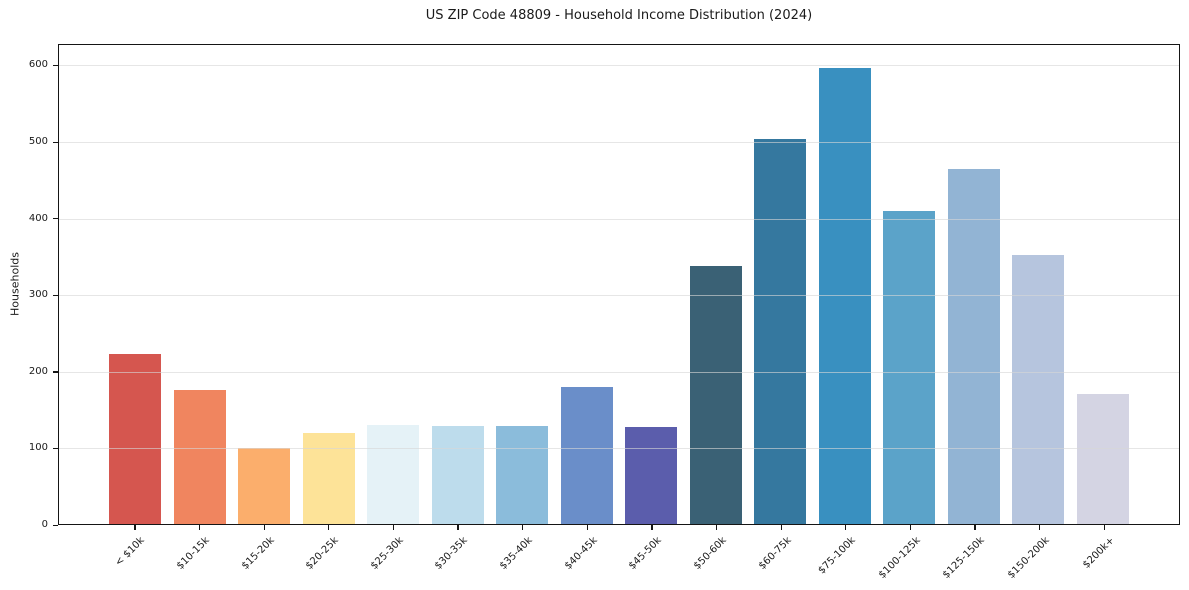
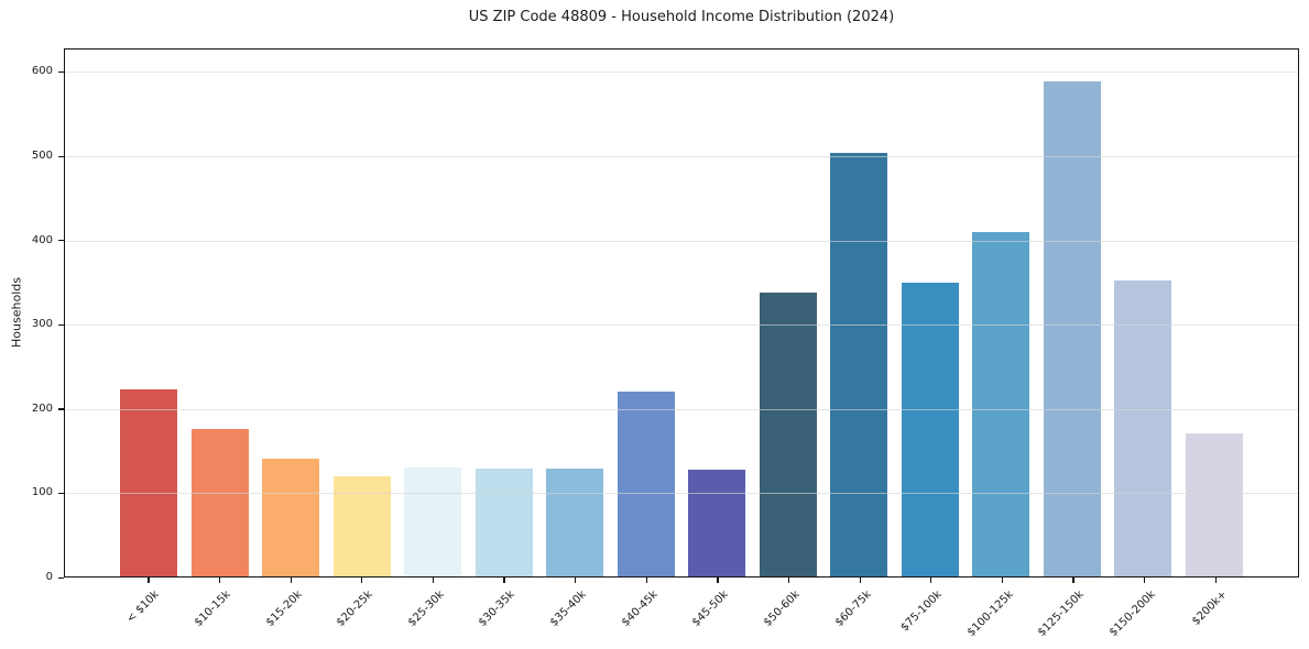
$15-20k: 100 -> 140
$40-45k: 180 -> 220
$75-100k: 600 -> 350
$125-150k: 470 -> 590
